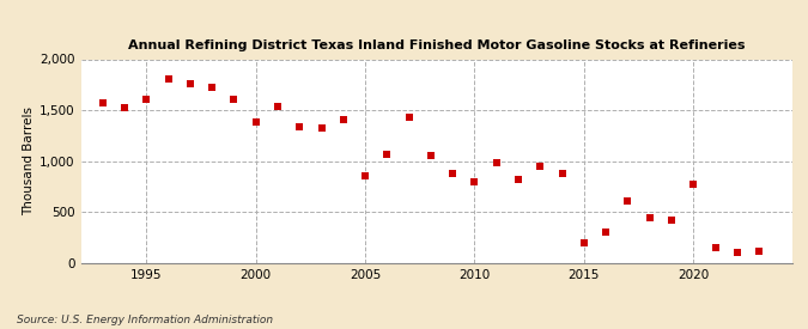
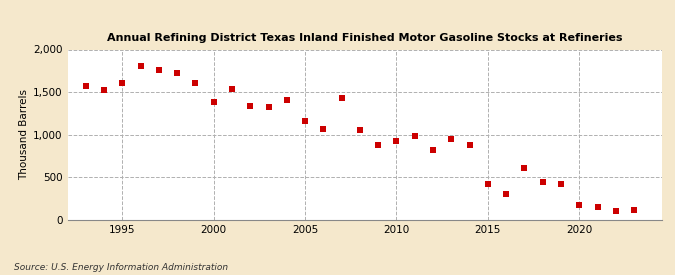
2005: 860 -> 1,160
2010: 800 -> 930
2015: 200 -> 420
2020: 780 -> 180
